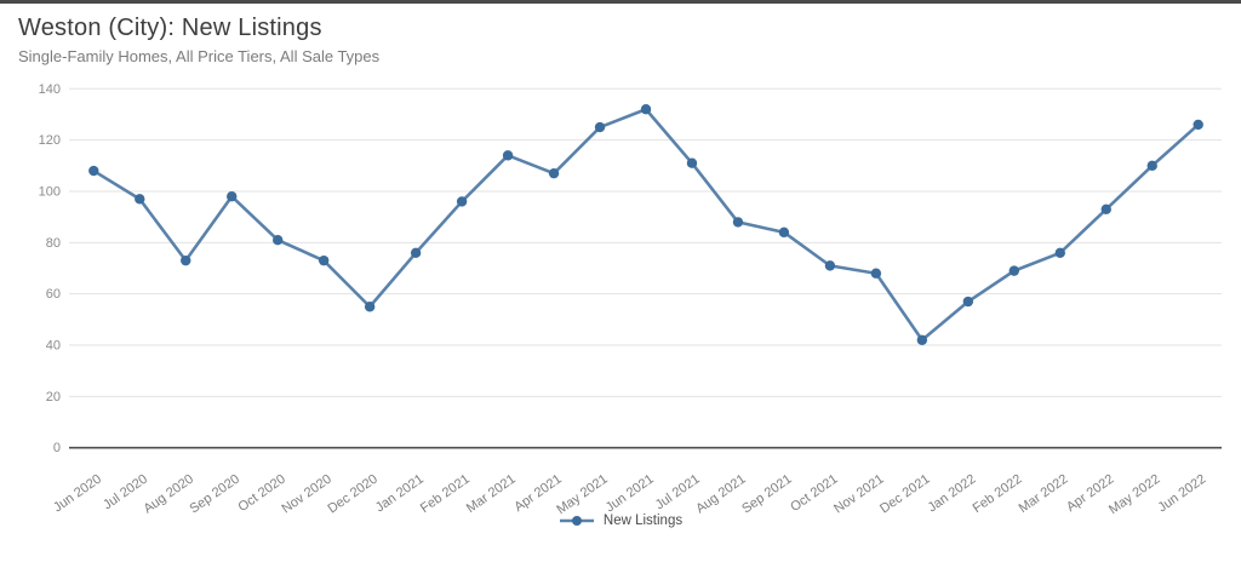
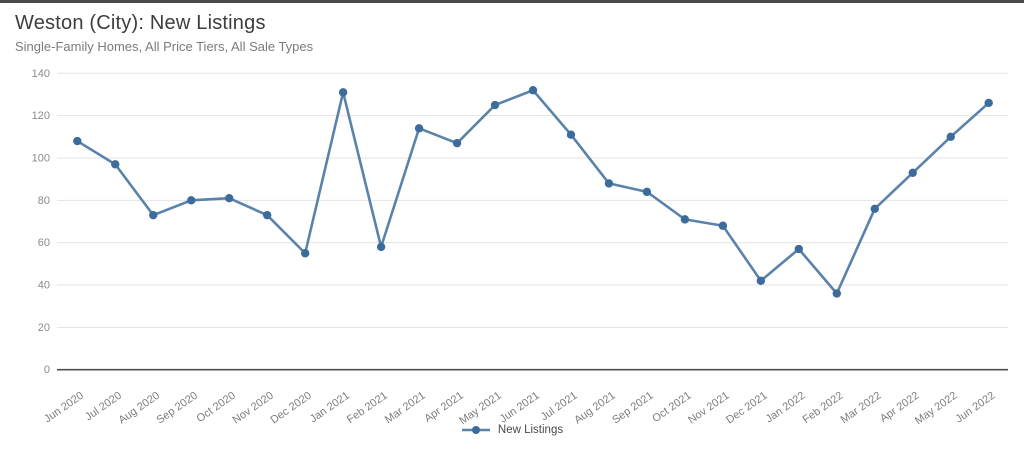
Sep 2020: 98 -> 80
Jan 2021: 76 -> 131
Feb 2021: 96 -> 58
Feb 2022: 69 -> 36
